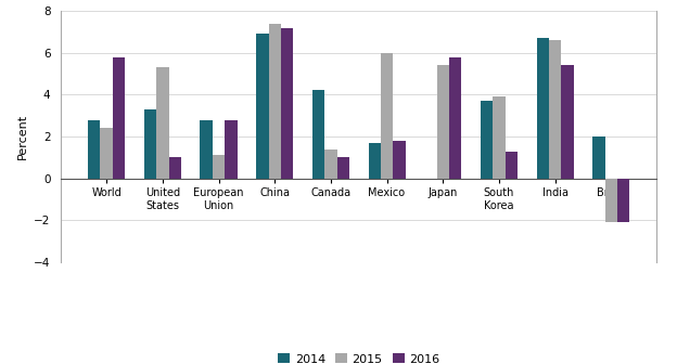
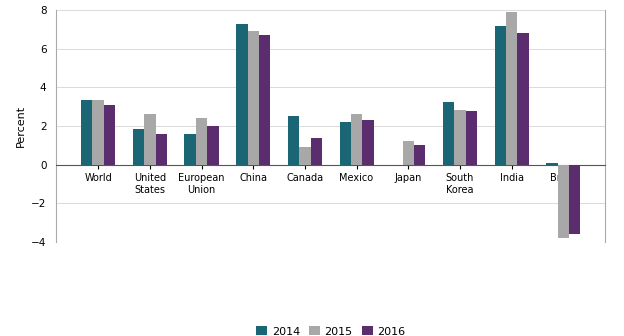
2014/World: 2.8 -> 3.4
2015/World: 2.4 -> 3.4
2016/World: 5.8 -> 3.1
2014/United States: 3.3 -> 1.9
2015/United States: 5.3 -> 2.6
2016/United States: 1.0 -> 1.6
2014/European Union: 2.8 -> 1.6
2015/European Union: 1.1 -> 2.4
2016/European Union: 2.8 -> 2.0
2014/China: 6.9 -> 7.3
2015/China: 7.4 -> 6.9
2016/China: 7.2 -> 6.7
2014/Canada: 4.2 -> 2.5
2015/Canada: 1.4 -> 0.9
2016/Canada: 1.0 -> 1.4
2014/Mexico: 1.7 -> 2.2
2015/Mexico: 6.0 -> 2.6
2016/Mexico: 1.8 -> 2.3
2015/Japan: 5.4 -> 1.2
2016/Japan: 5.8 -> 1.0
2014/South Korea: 3.7 -> 3.2
2015/South Korea: 3.9 -> 2.9
2016/South Korea: 1.3 -> 2.8
2014/India: 6.7 -> 7.2
2015/India: 6.6 -> 7.9
2016/India: 5.4 -> 6.8
2014/Brazil: 2.0 -> 0.1
2015/Brazil: -2.1 -> -3.8
2016/Brazil: -2.1 -> -3.6
